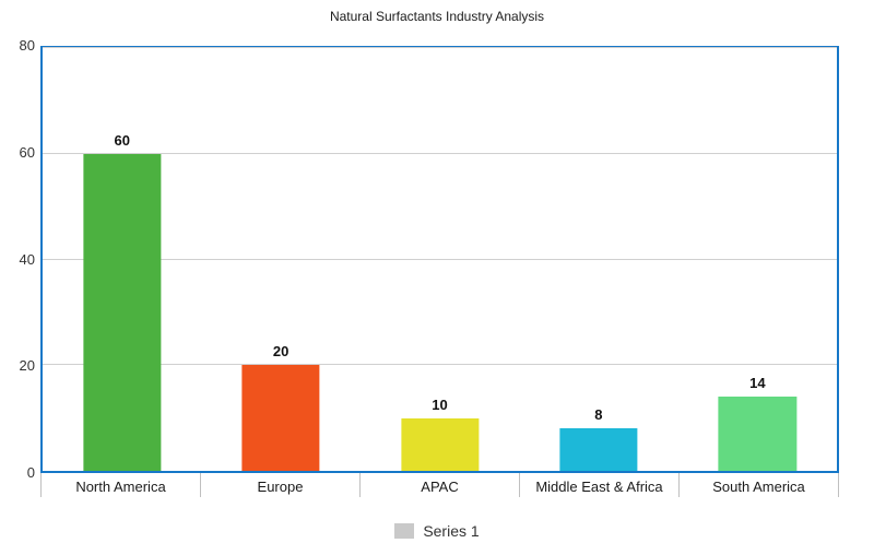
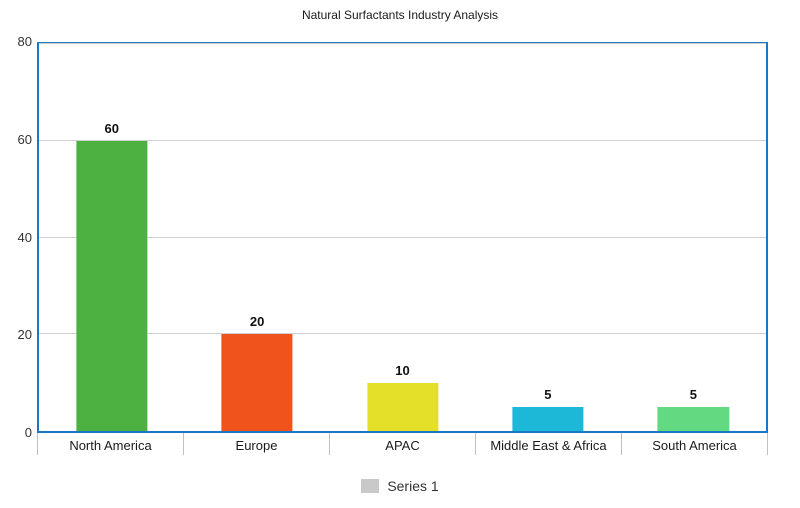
Middle East & Africa: 8 -> 5
South America: 14 -> 5
